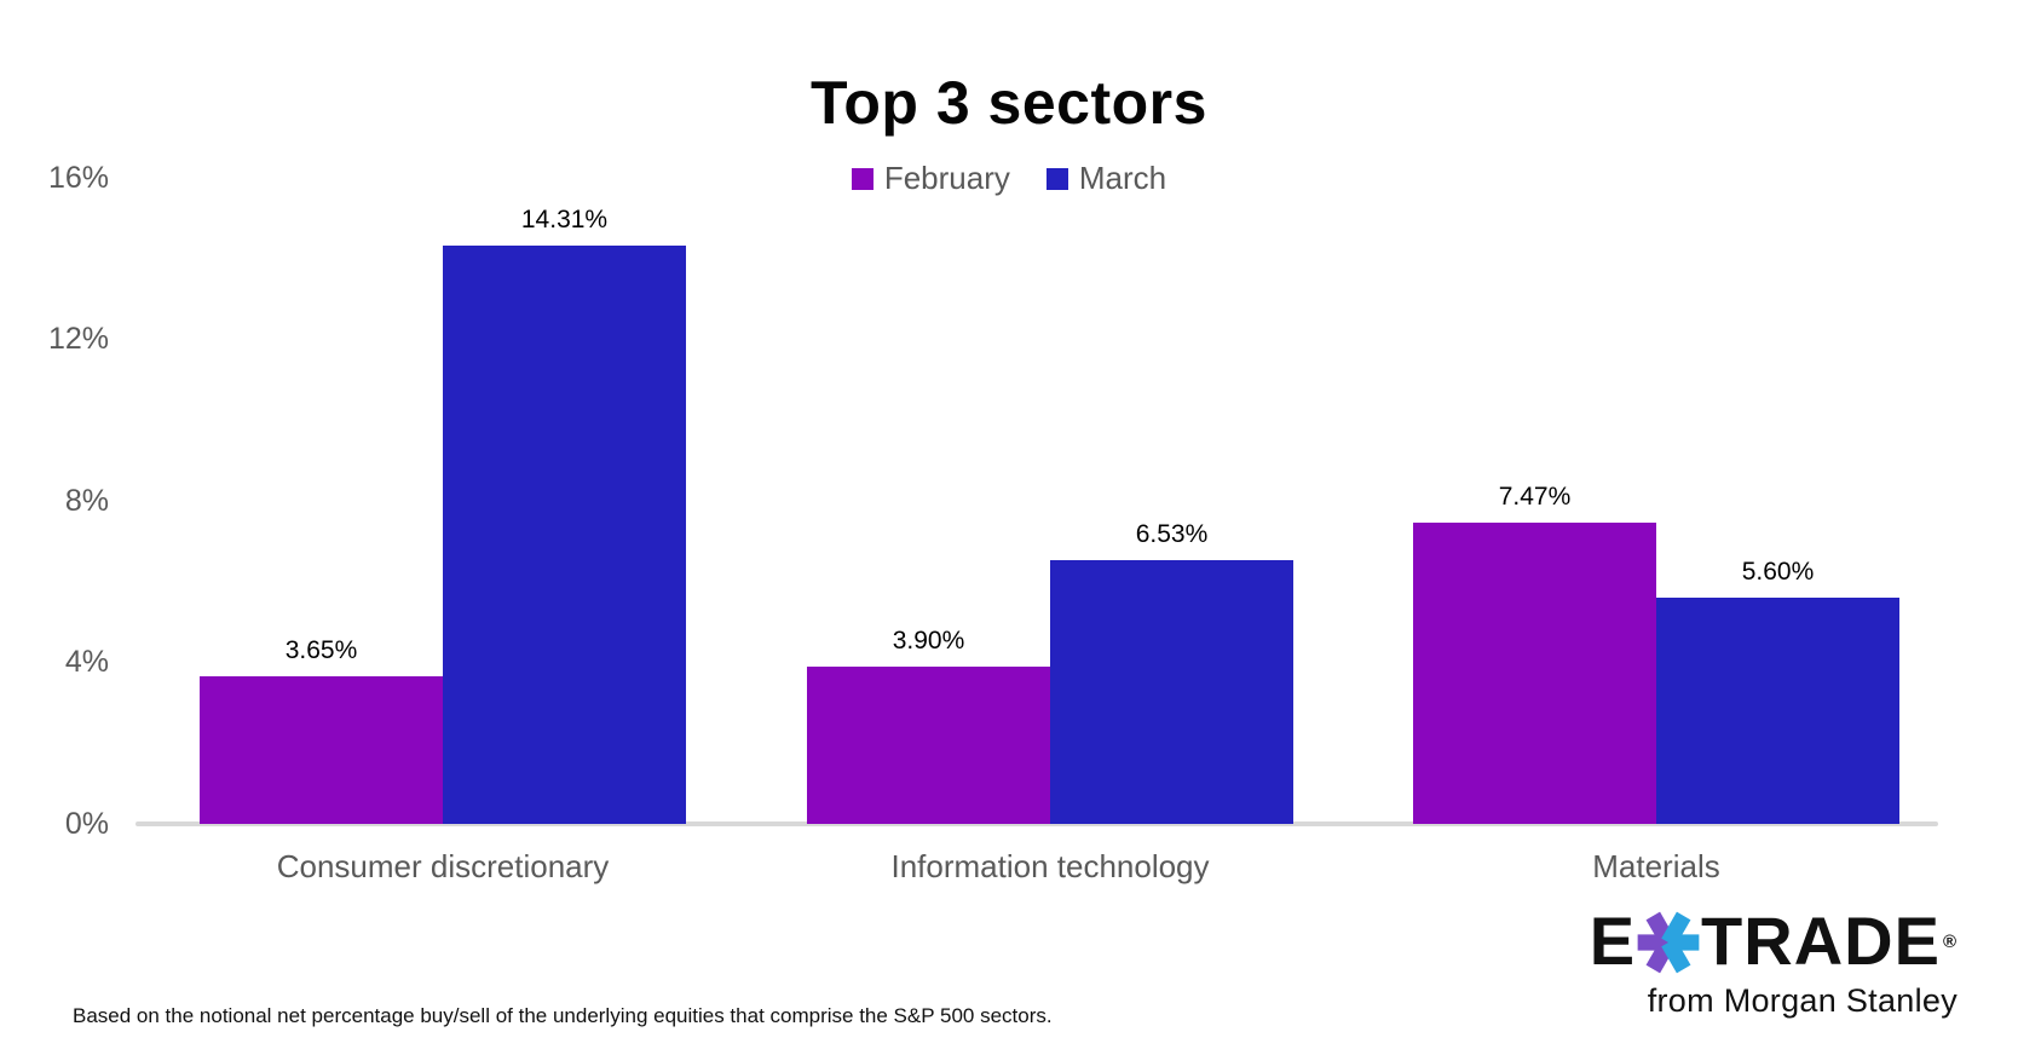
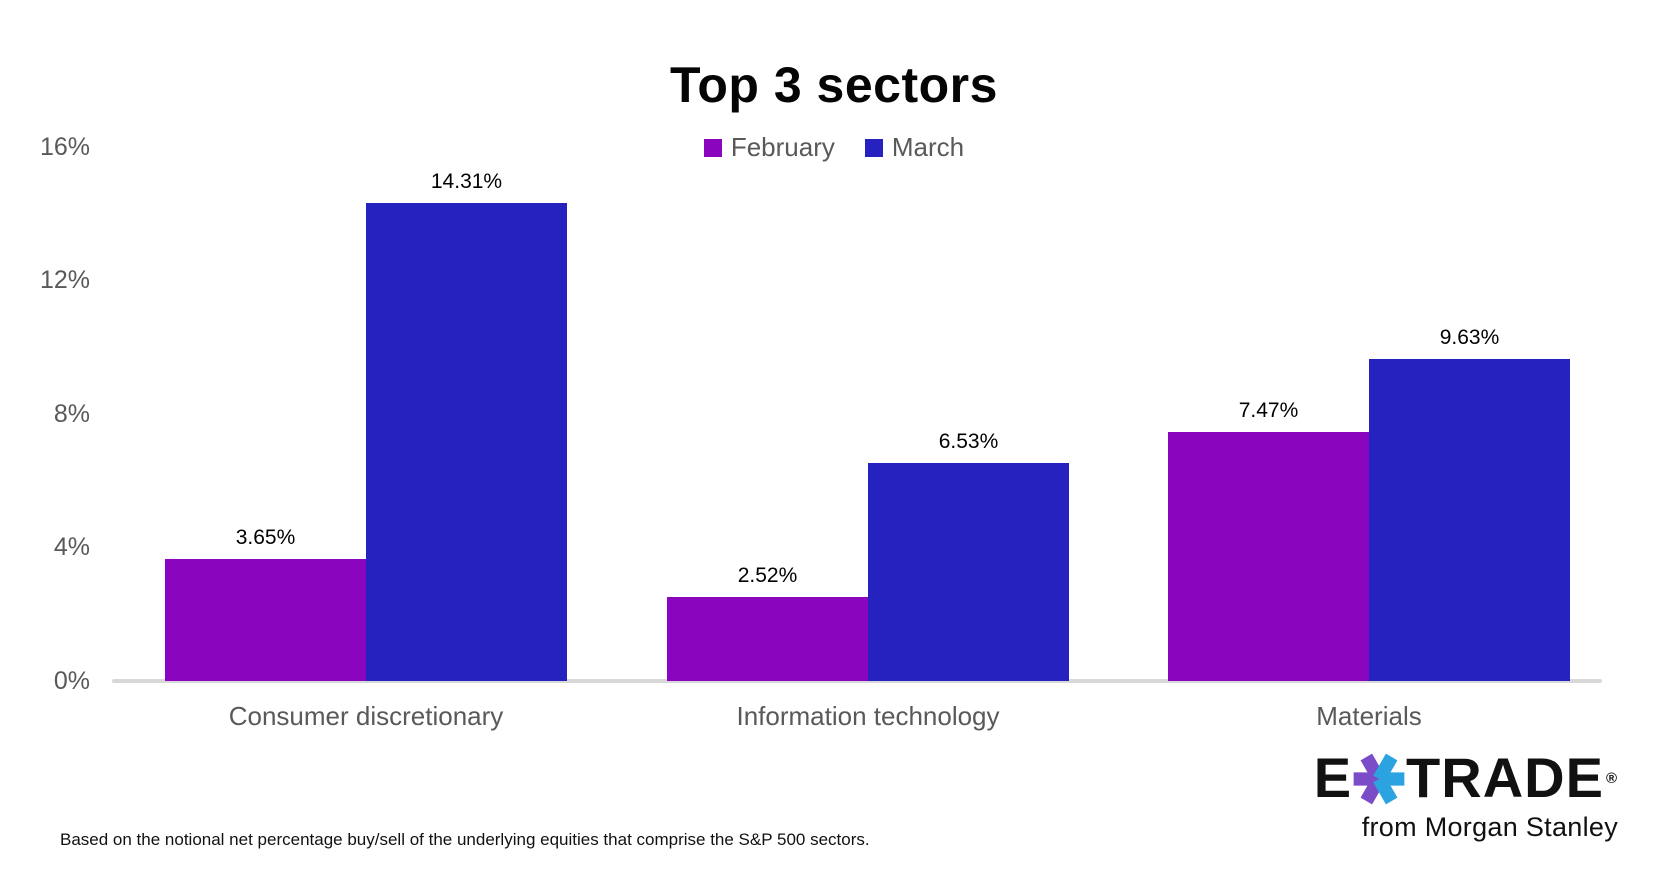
February/Information technology: 3.90% -> 2.52%
March/Materials: 5.60% -> 9.63%
